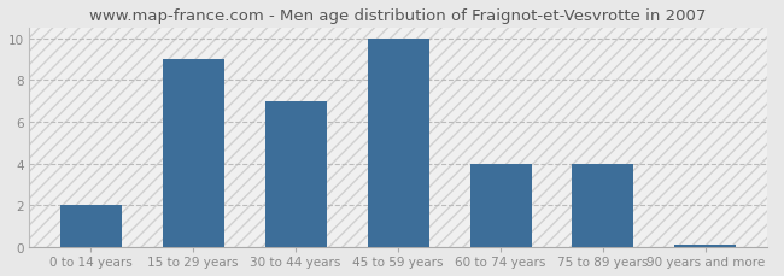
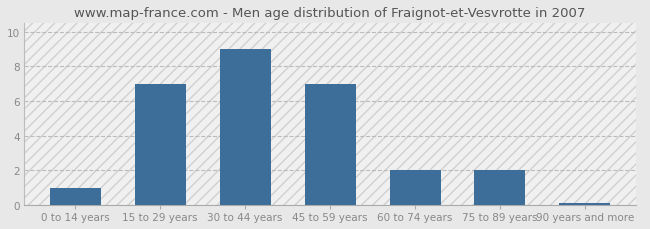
0 to 14 years: 2.0 -> 1.0
15 to 29 years: 9.0 -> 7.0
30 to 44 years: 7.0 -> 9.0
45 to 59 years: 10.0 -> 7.0
60 to 74 years: 4.0 -> 2.0
75 to 89 years: 4.0 -> 2.0
